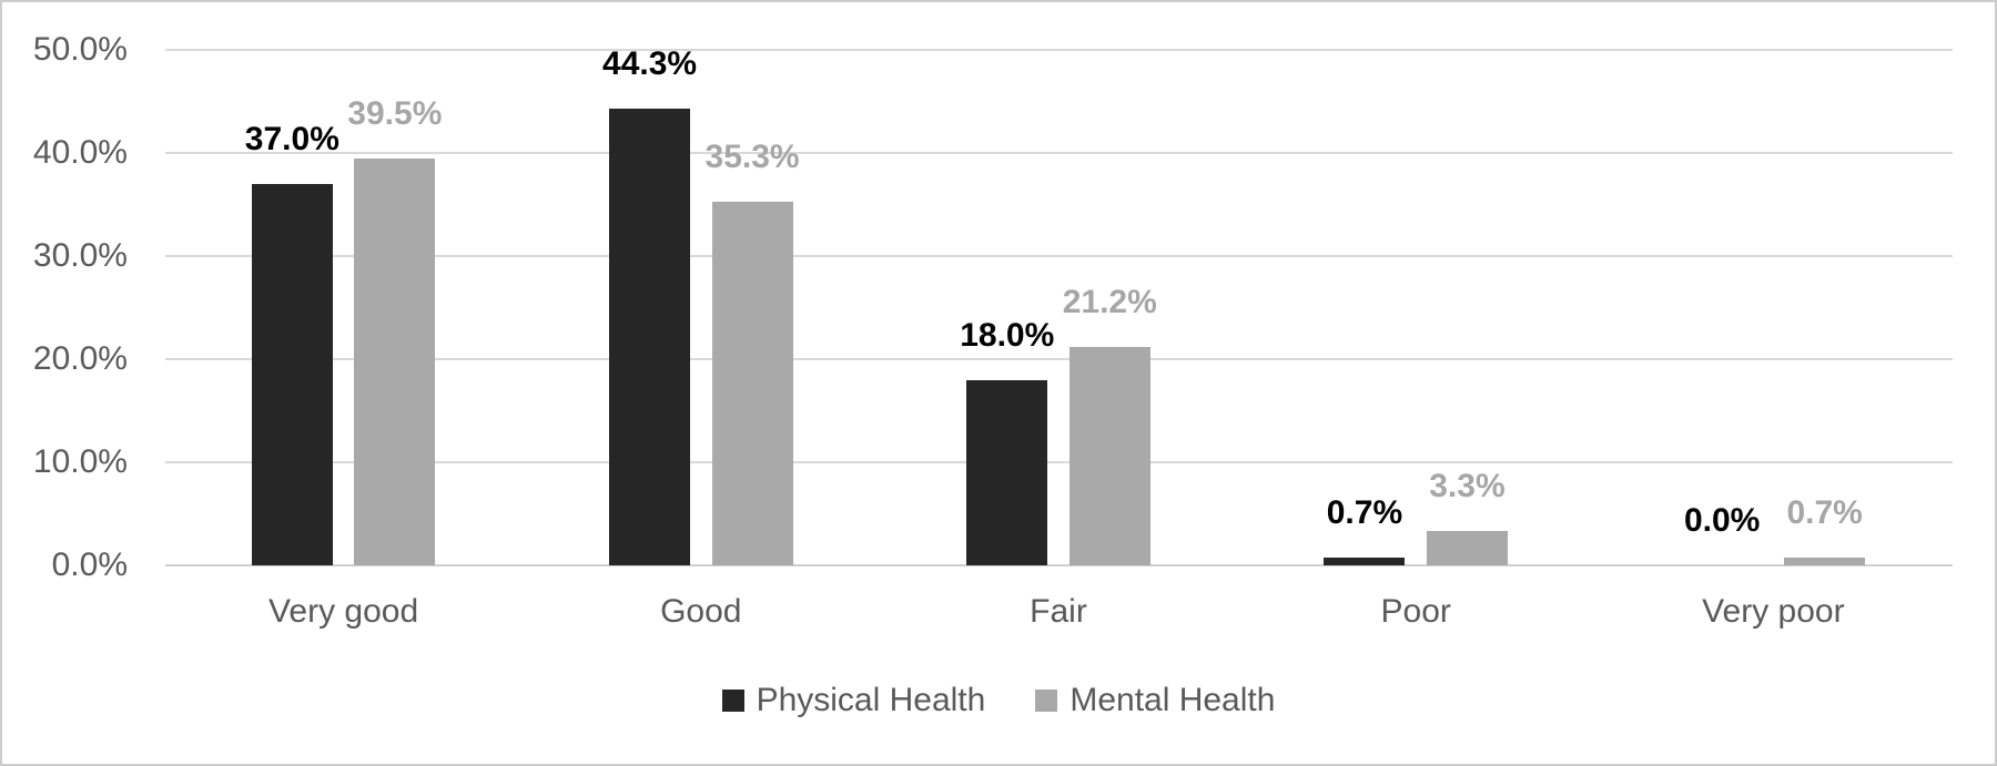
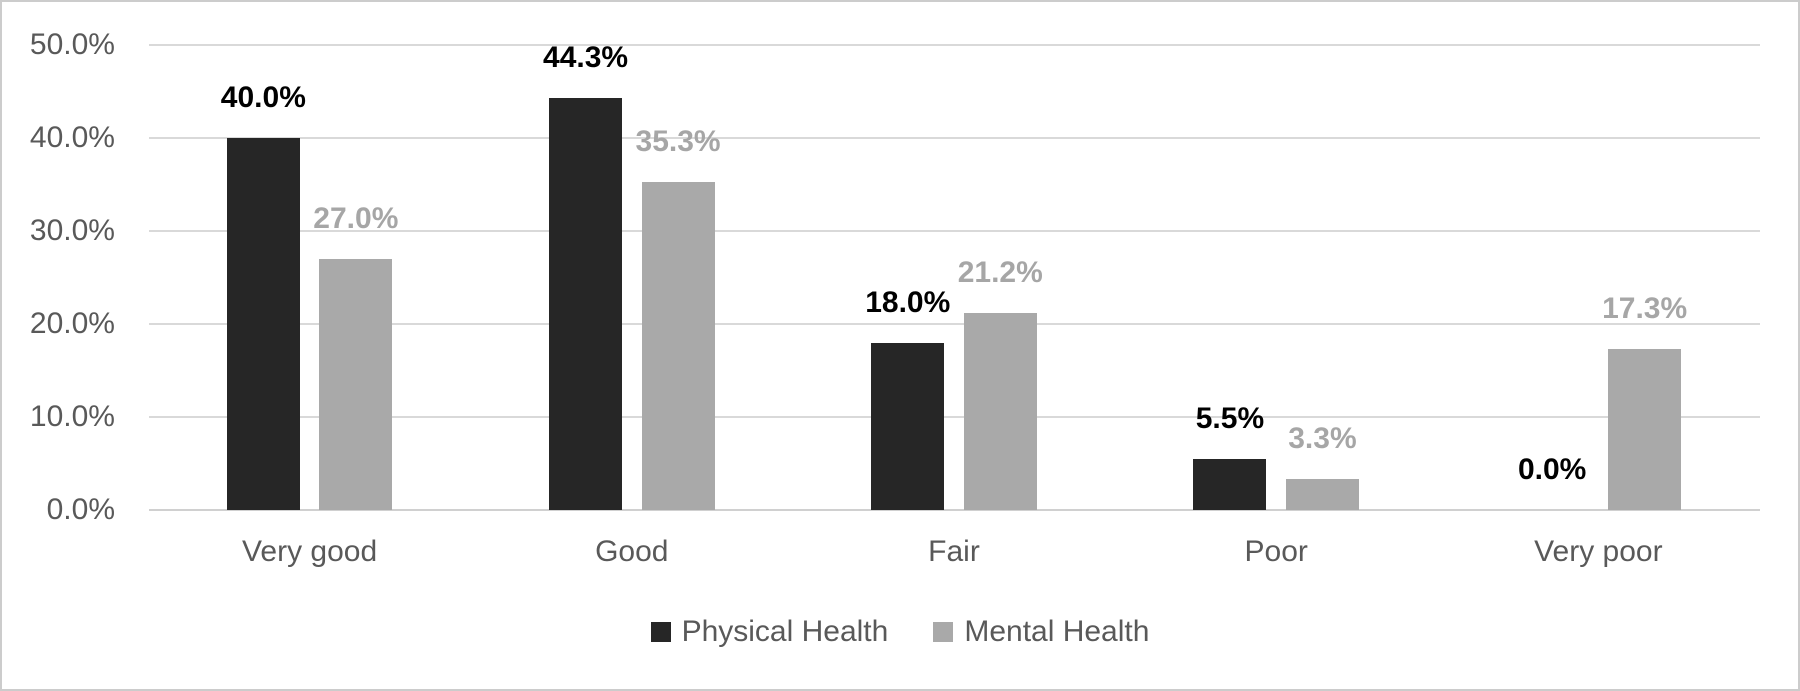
Physical Health/Very good: 37.0% -> 40.0%
Mental Health/Very good: 39.5% -> 27.0%
Physical Health/Poor: 0.7% -> 5.5%
Mental Health/Very poor: 0.7% -> 17.3%
